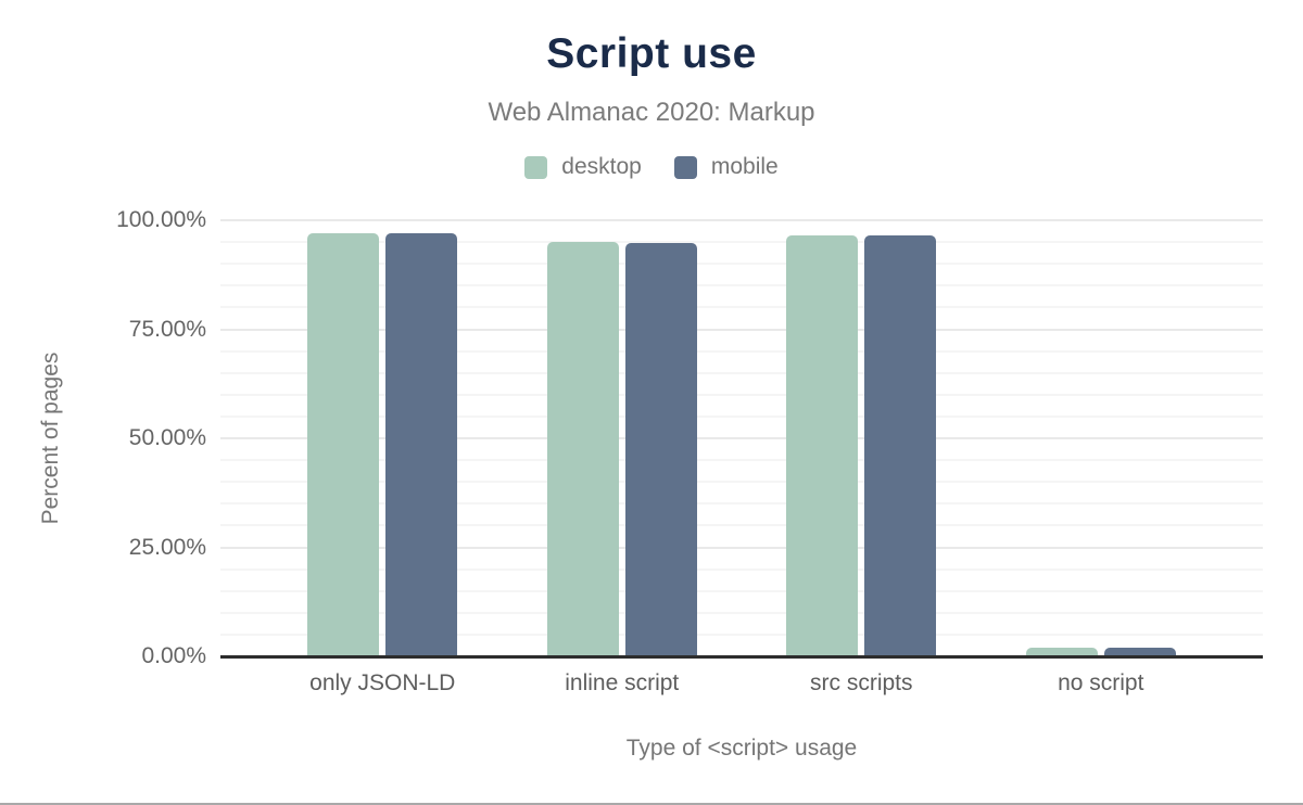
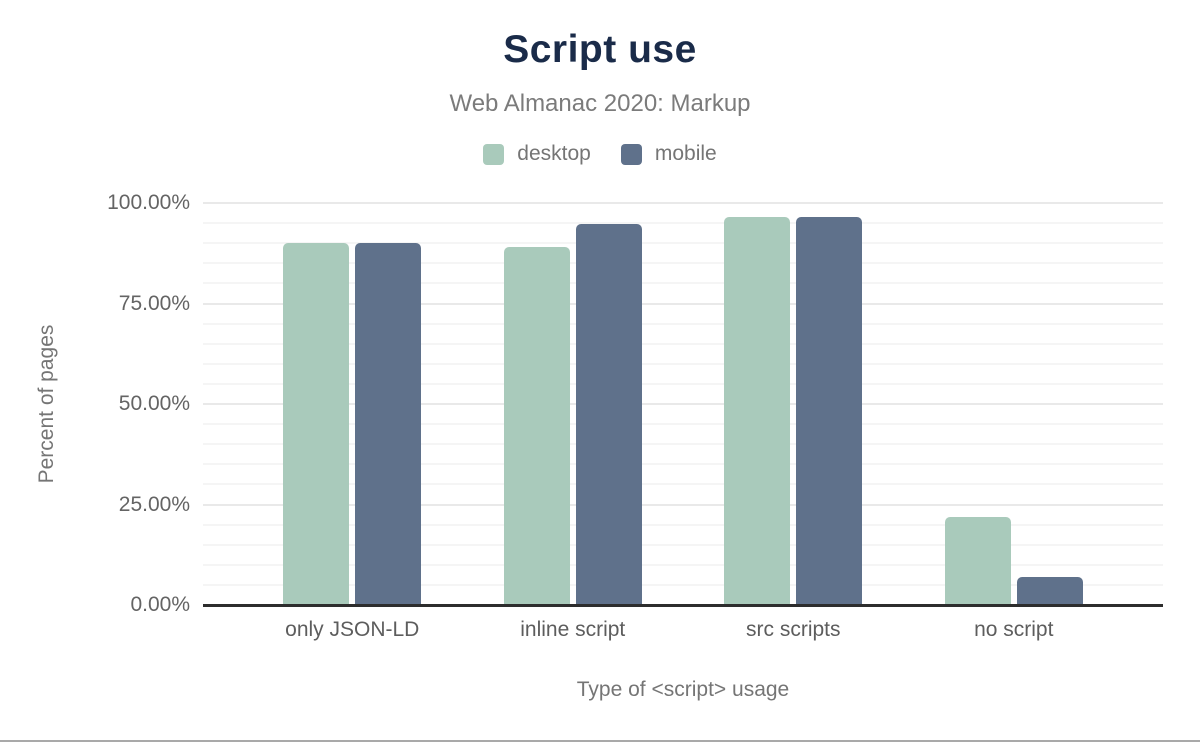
desktop/only JSON-LD: 97% -> 90%
mobile/only JSON-LD: 97% -> 90%
desktop/inline script: 95% -> 89%
desktop/no script: 2% -> 22%
mobile/no script: 2% -> 7%
